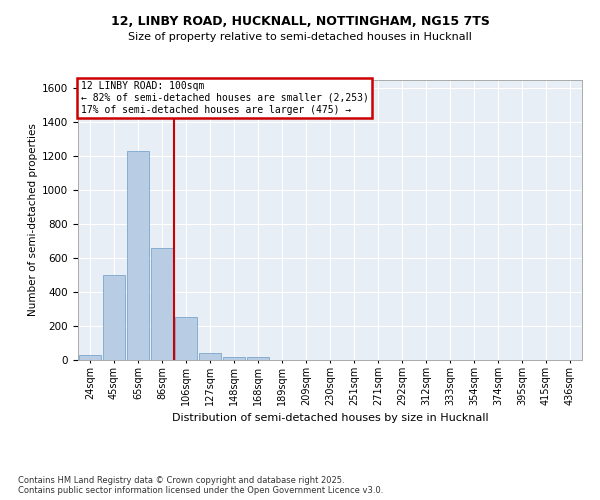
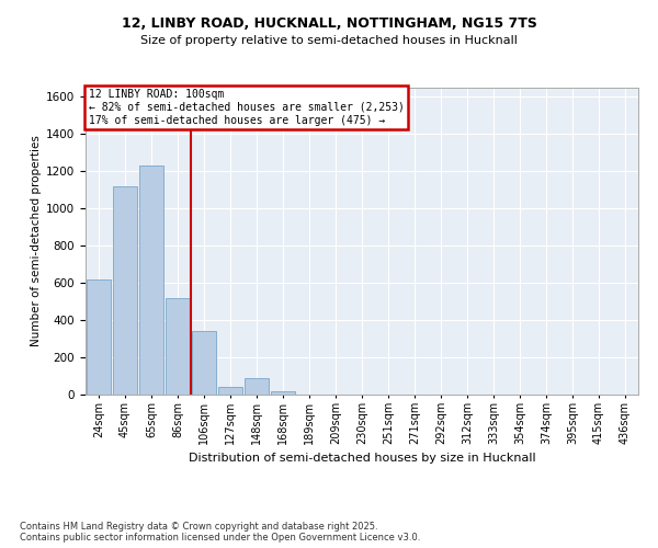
24sqm: 30 -> 620
45sqm: 500 -> 1120
86sqm: 660 -> 520
106sqm: 260 -> 340
148sqm: 20 -> 90
